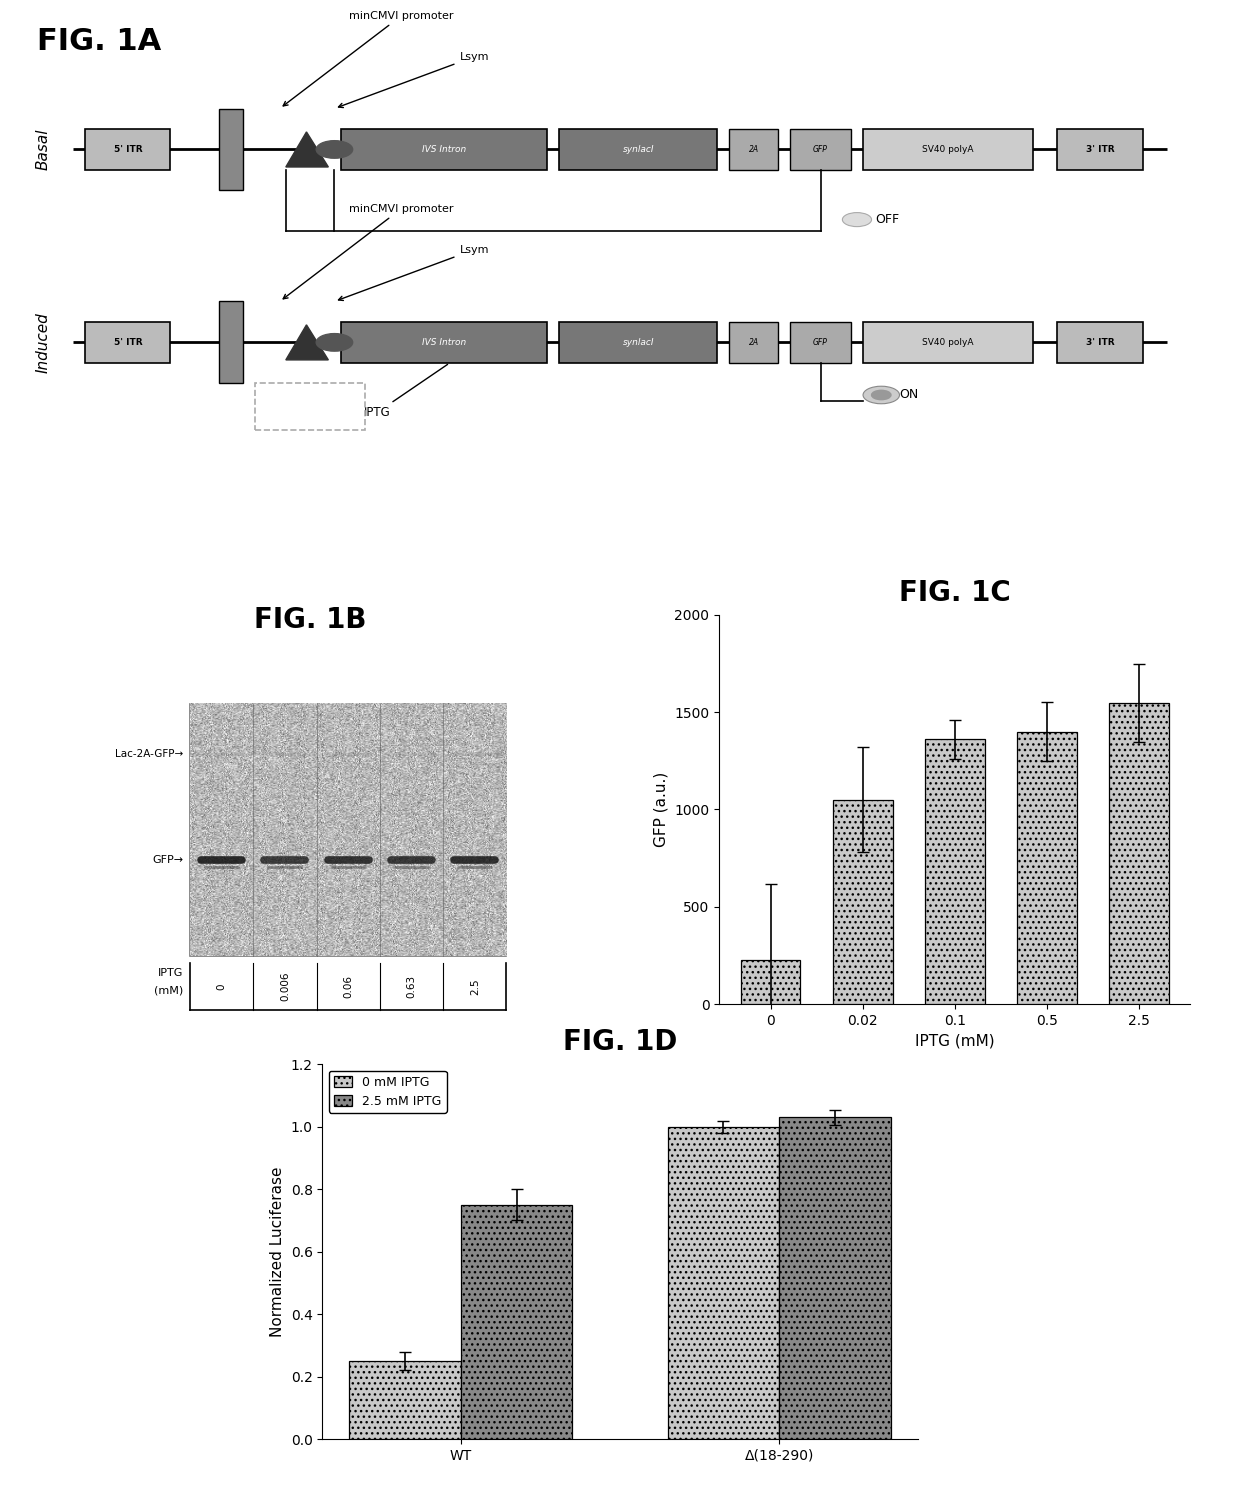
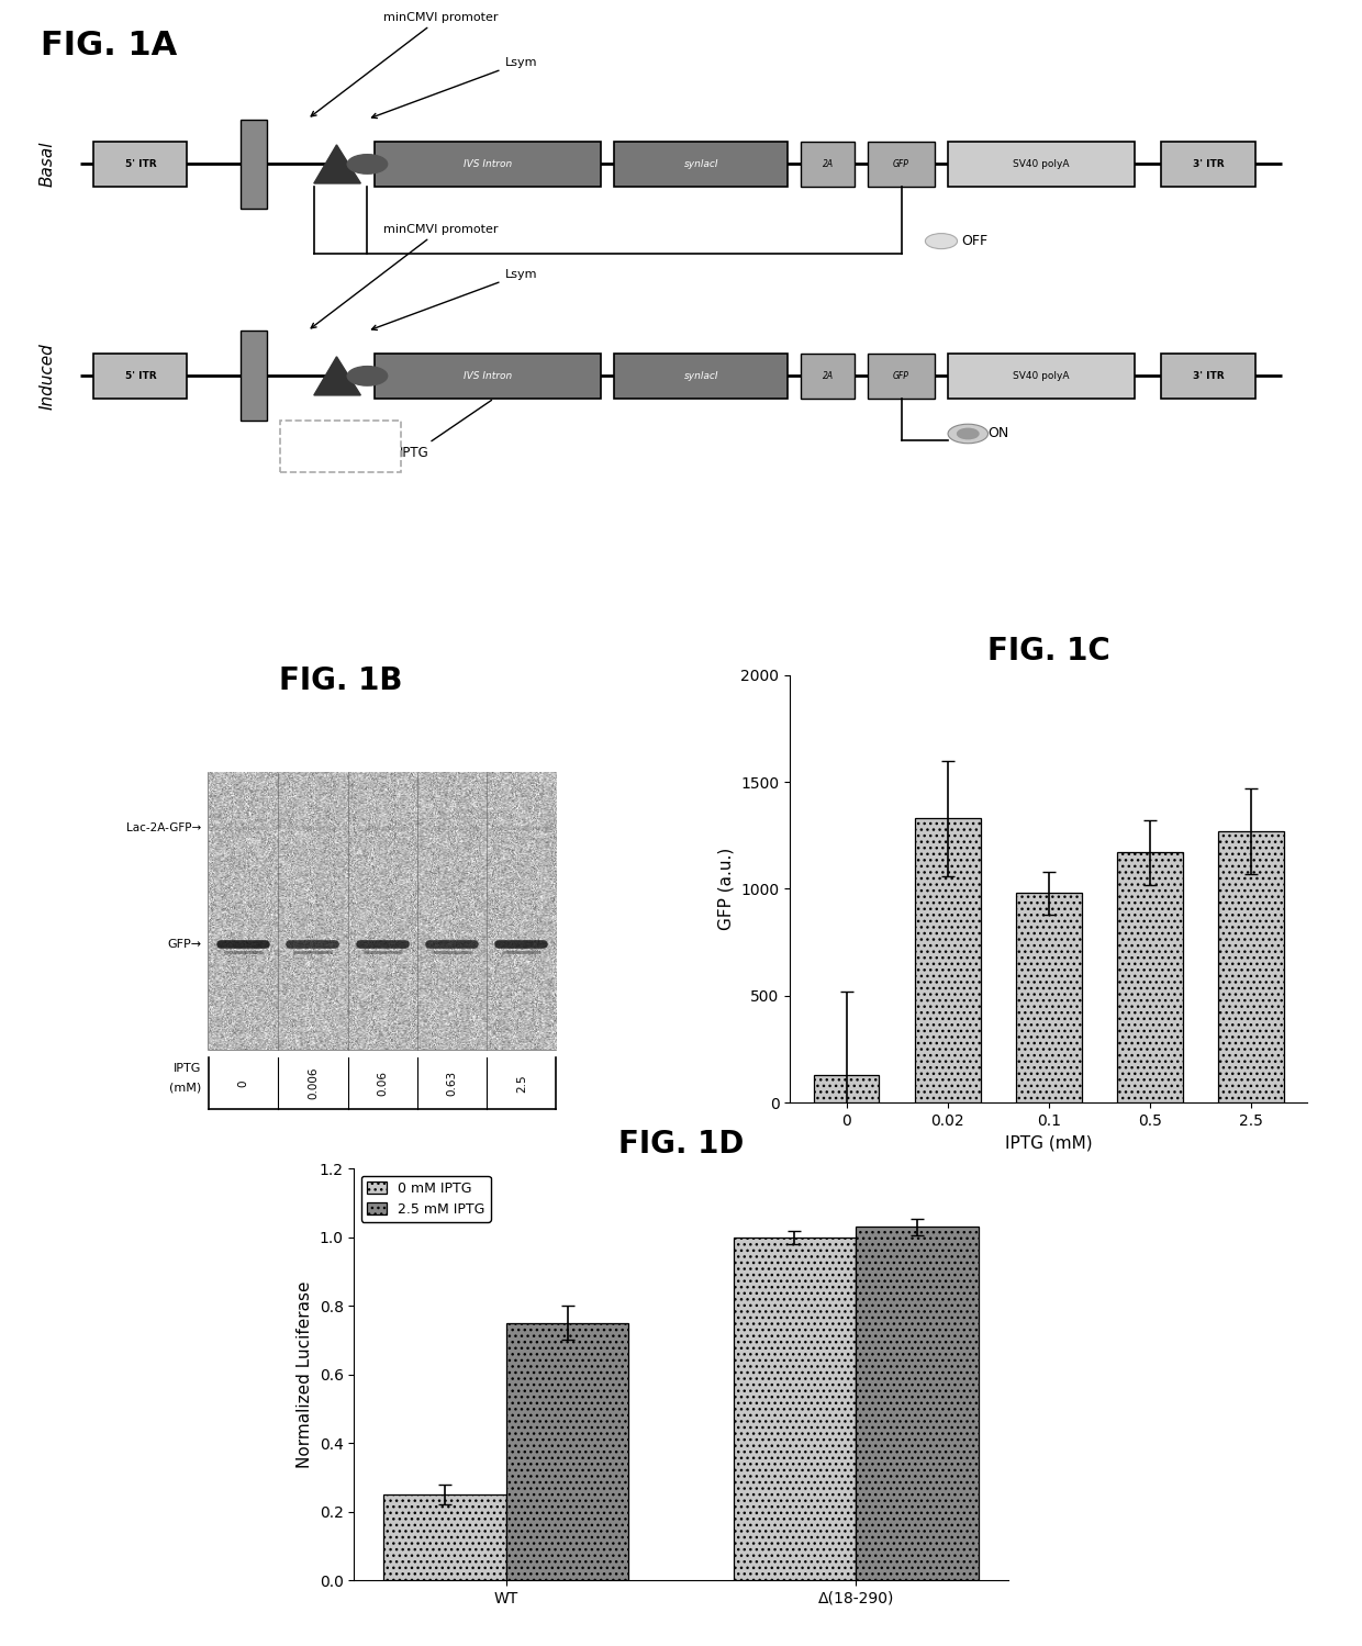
FIG. 1C/0: 230 -> 130
FIG. 1C/0.02: 1050 -> 1330
FIG. 1C/0.1: 1360 -> 980
FIG. 1C/0.5: 1400 -> 1170
FIG. 1C/2.5: 1540 -> 1270
